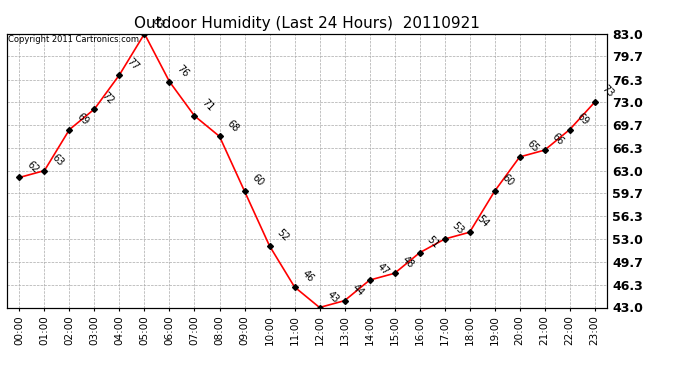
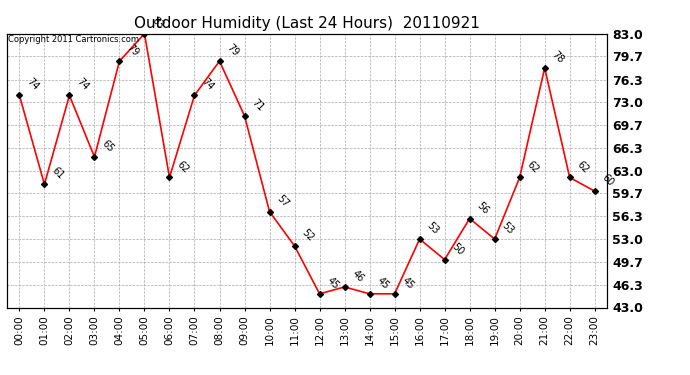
00:00: 62 -> 74
01:00: 63 -> 61
02:00: 69 -> 74
03:00: 72 -> 65
04:00: 77 -> 79
06:00: 76 -> 62
07:00: 71 -> 74
08:00: 68 -> 79
09:00: 60 -> 71
10:00: 52 -> 57
11:00: 46 -> 52
12:00: 43 -> 45
13:00: 44 -> 46
14:00: 47 -> 45
15:00: 48 -> 45
16:00: 51 -> 53
17:00: 53 -> 50
18:00: 54 -> 56
19:00: 60 -> 53
20:00: 65 -> 62
21:00: 66 -> 78
22:00: 69 -> 62
23:00: 73 -> 60
